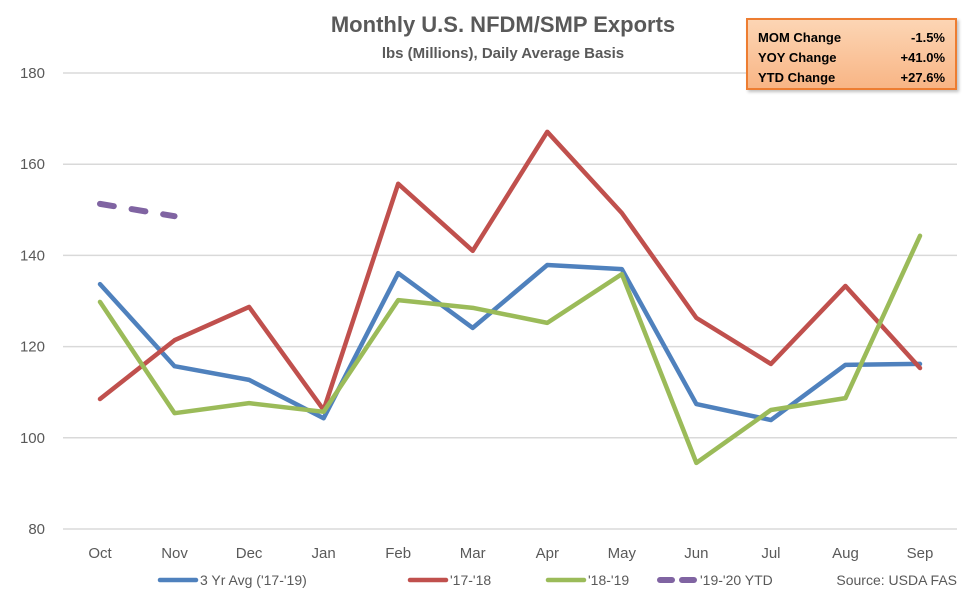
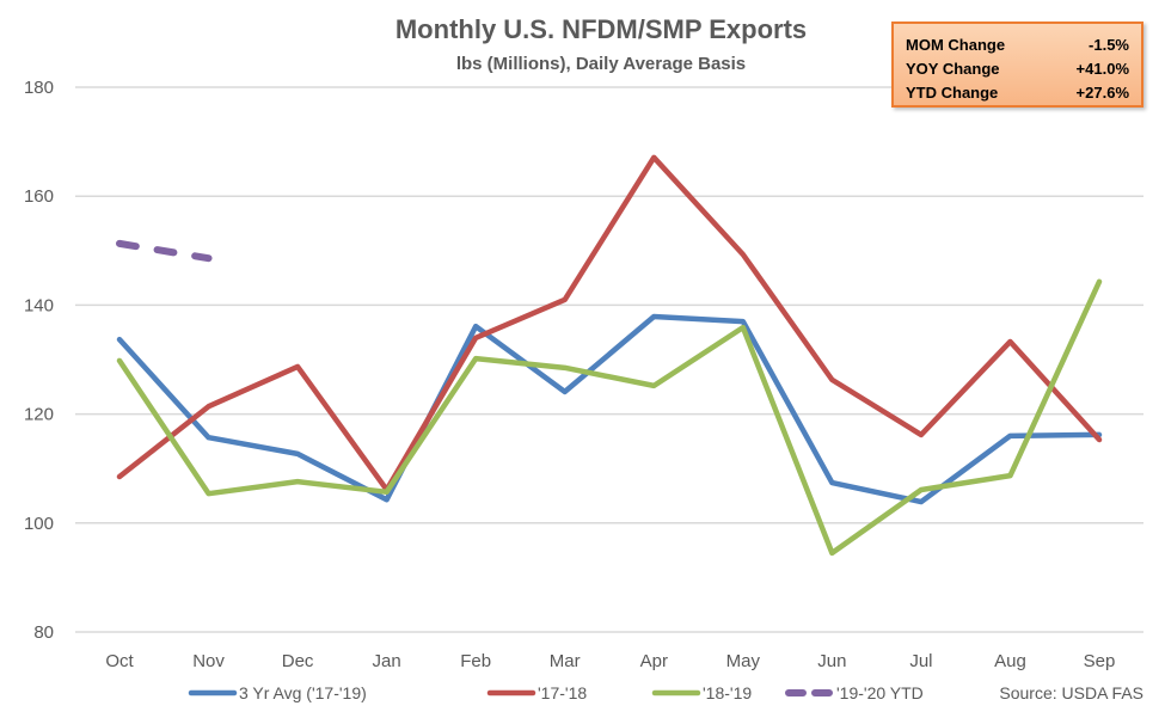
'17-'18/Feb: 156 -> 134
